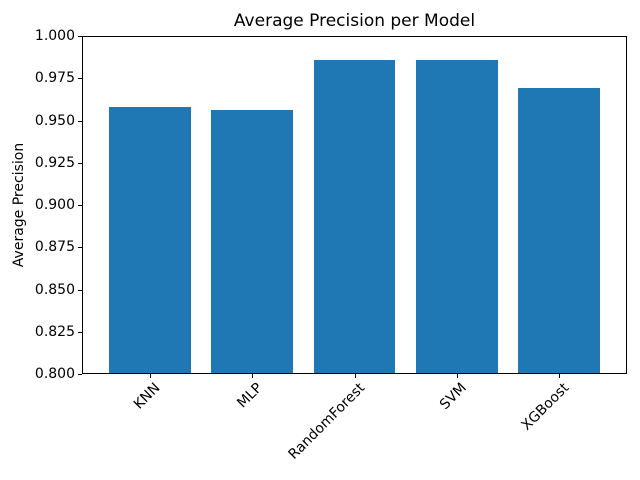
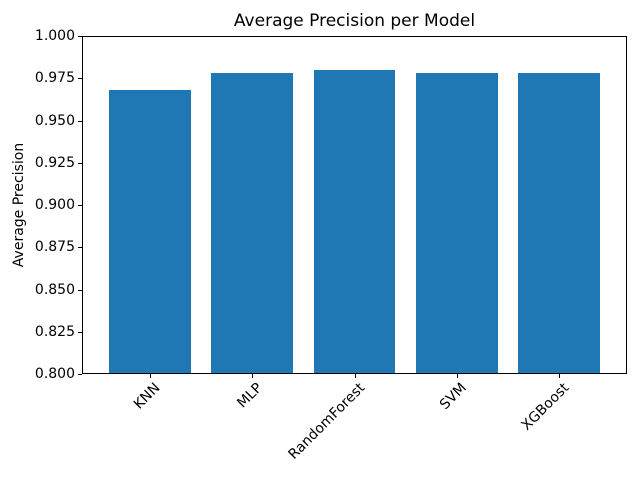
KNN: 0.958 -> 0.968
MLP: 0.956 -> 0.978
RandomForest: 0.986 -> 0.980
SVM: 0.986 -> 0.978
XGBoost: 0.969 -> 0.978
